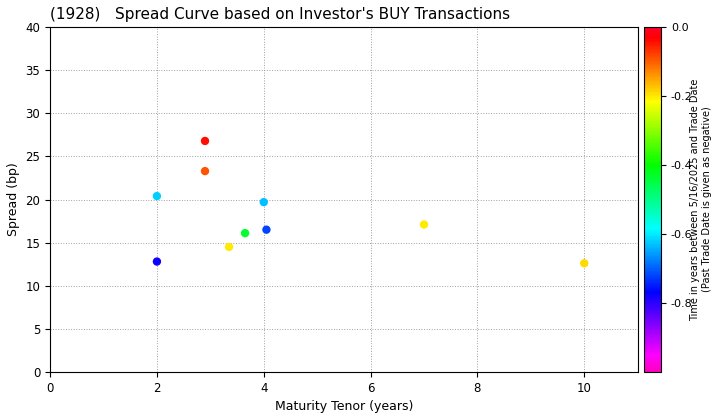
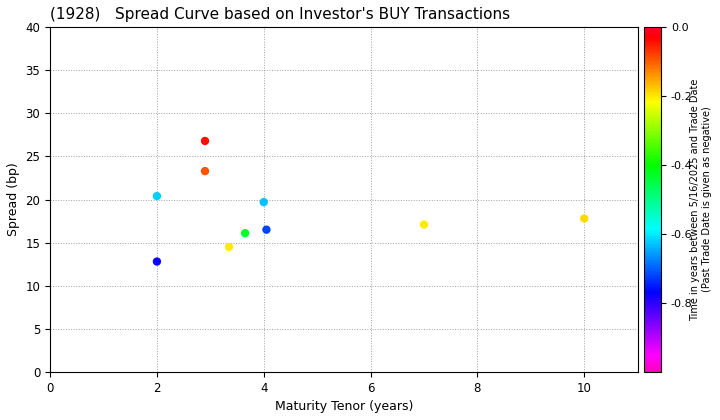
10: 12.6 -> 17.8
